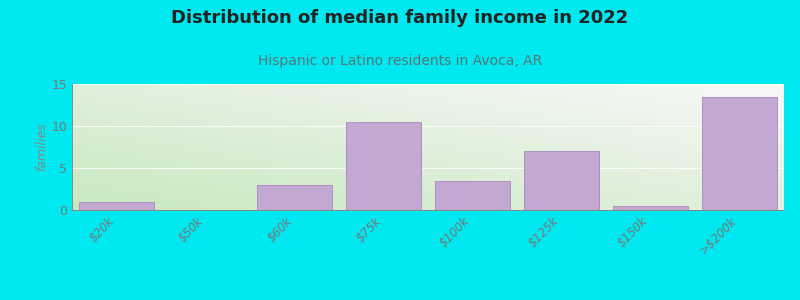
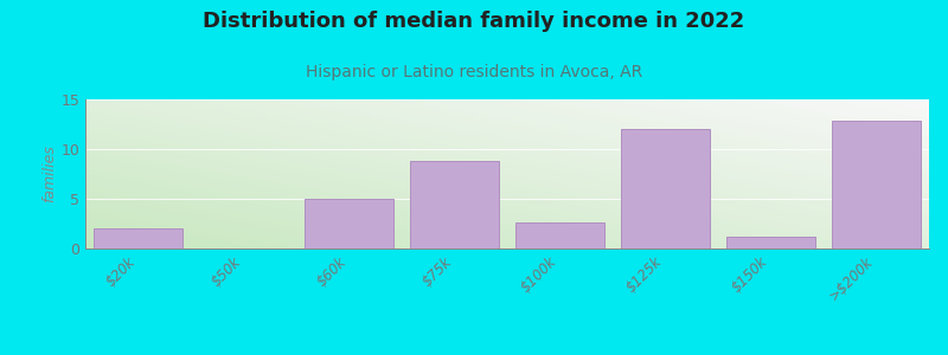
$20k: 1.0 -> 2.0
$60k: 3.0 -> 5.0
$75k: 10.5 -> 8.8
$100k: 3.5 -> 2.6
$125k: 7.0 -> 12.0
$150k: 0.5 -> 1.2
>$200k: 13.5 -> 12.8
